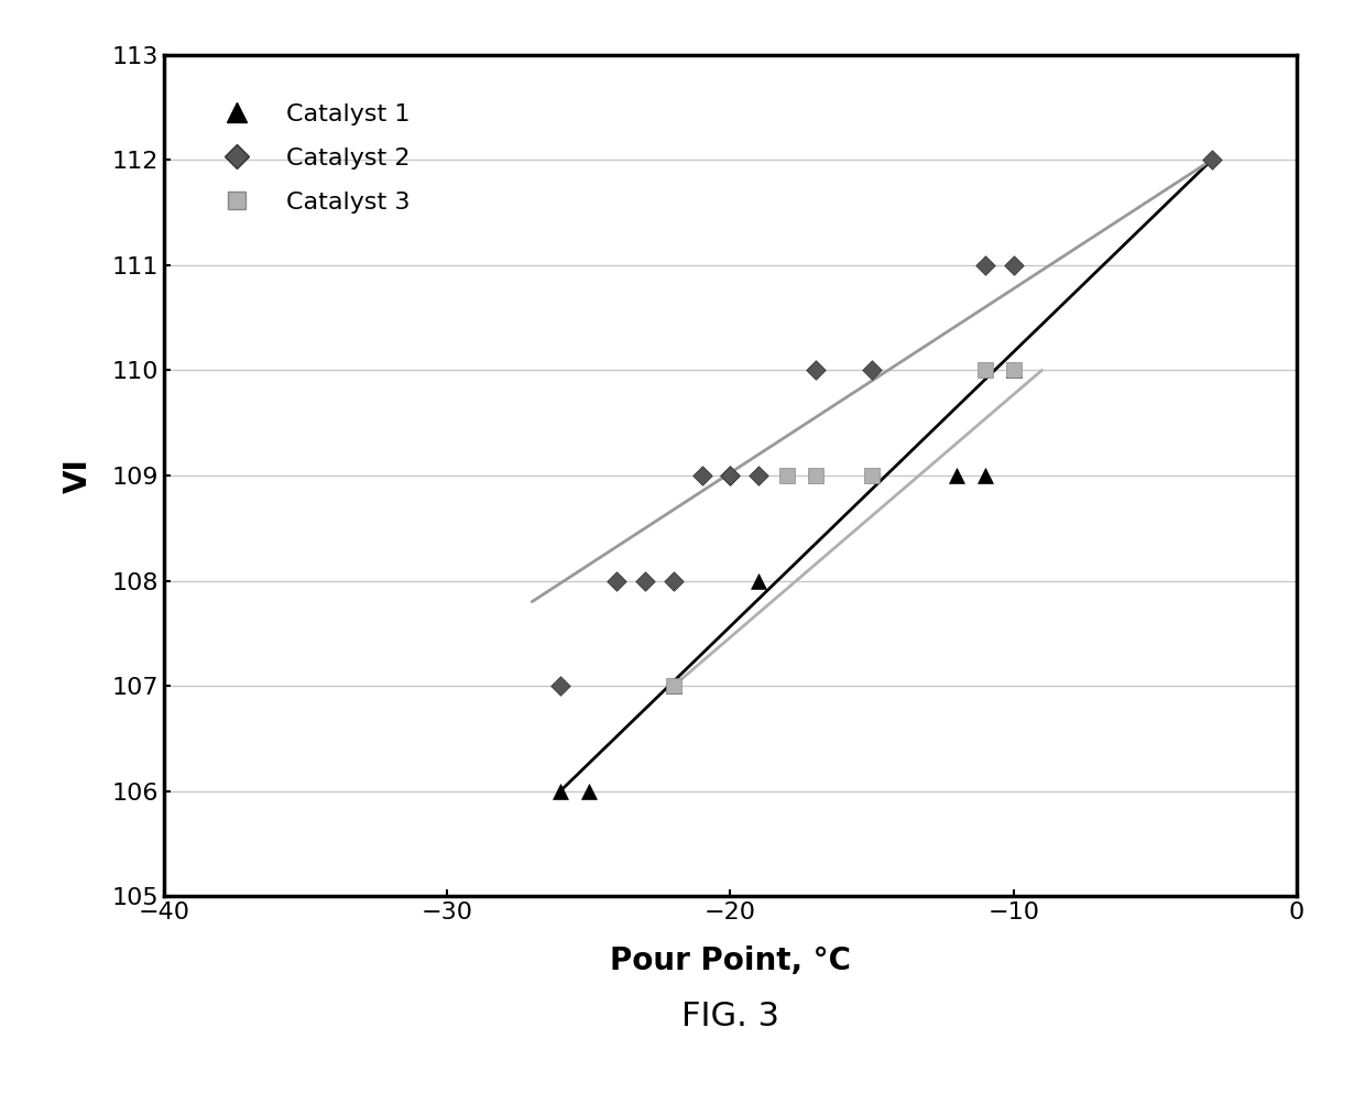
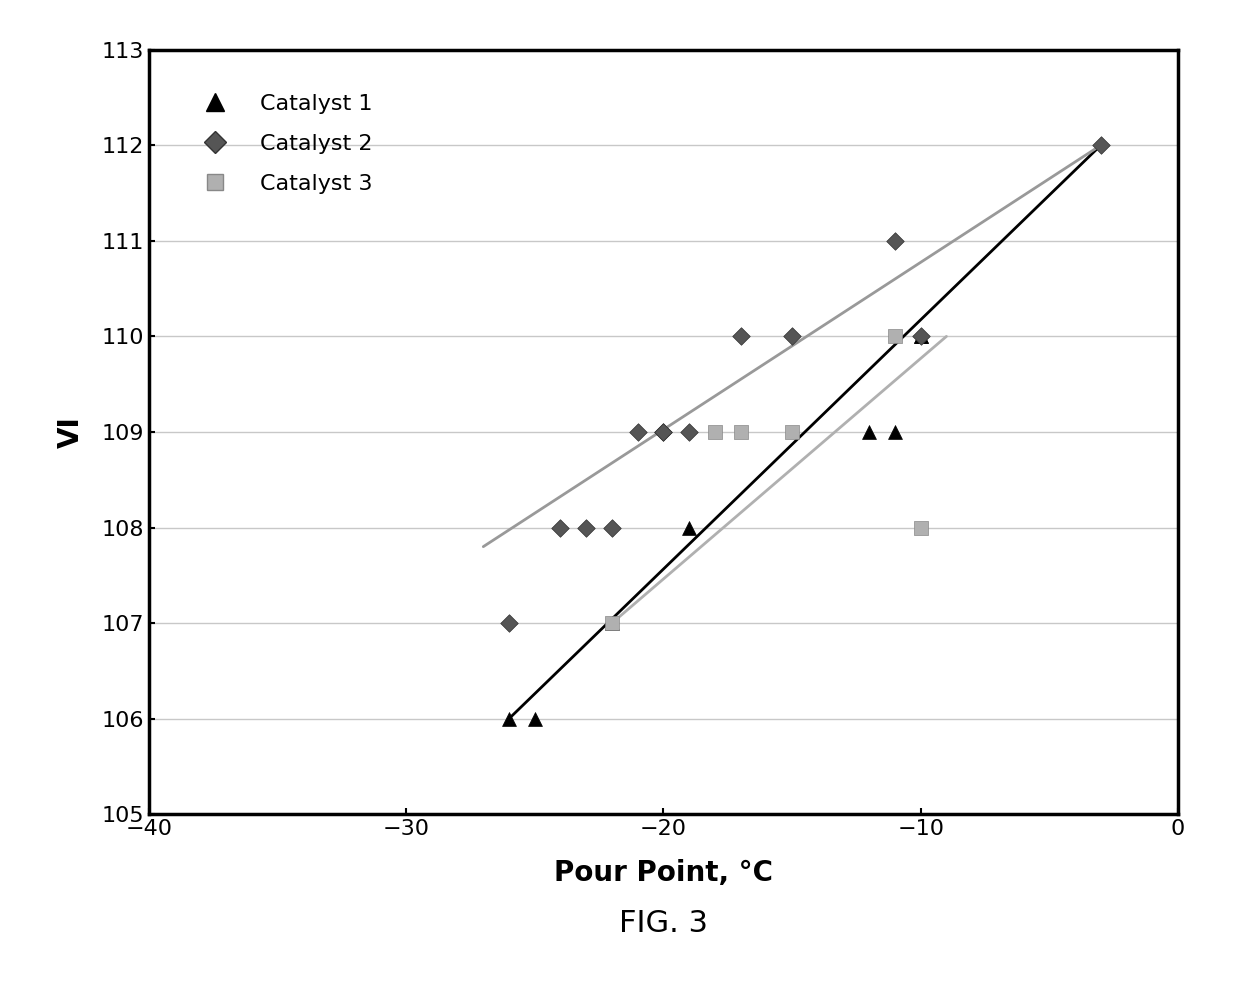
Catalyst 2/−10: 111 -> 110
Catalyst 3/−10: 110 -> 108
